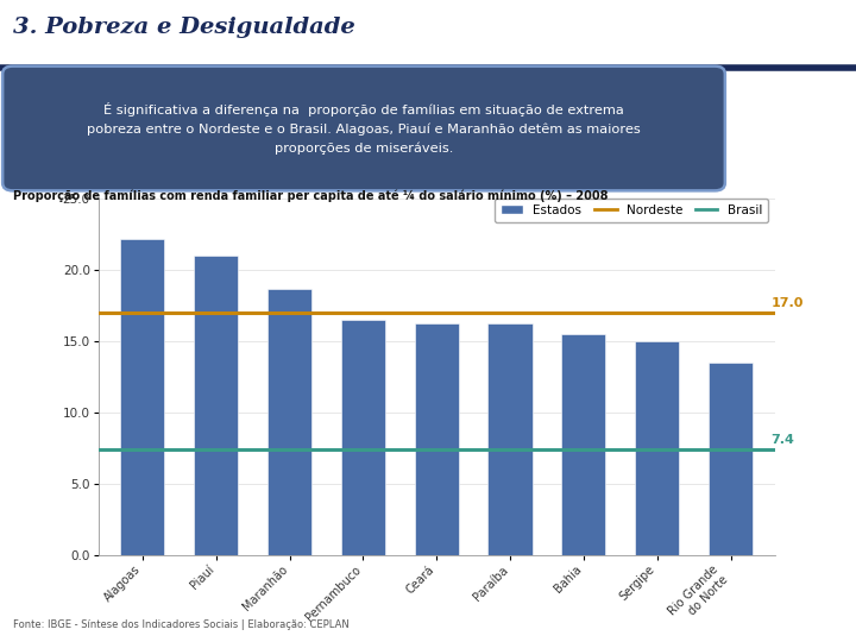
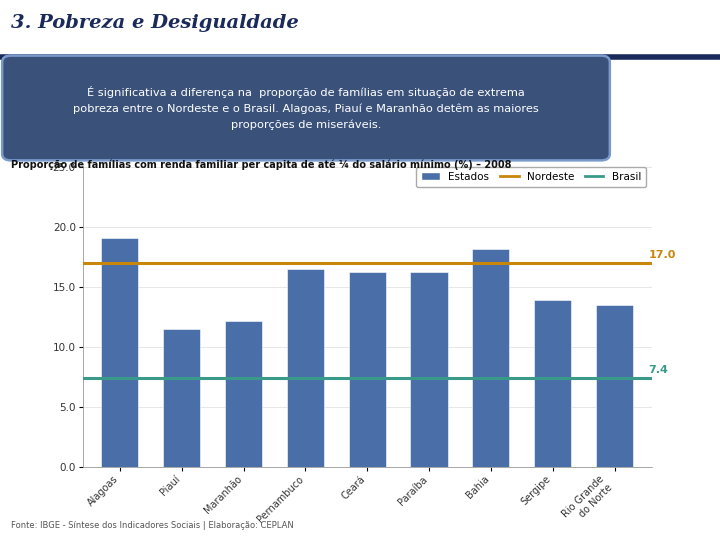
Alagoas: 22.2 -> 19.1
Piauí: 21.0 -> 11.5
Maranhão: 18.7 -> 12.2
Bahia: 15.5 -> 18.2
Sergipe: 15.0 -> 13.9
